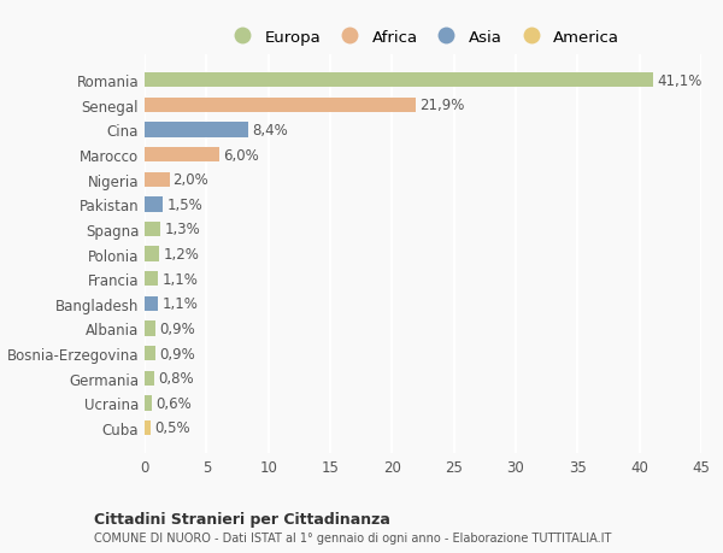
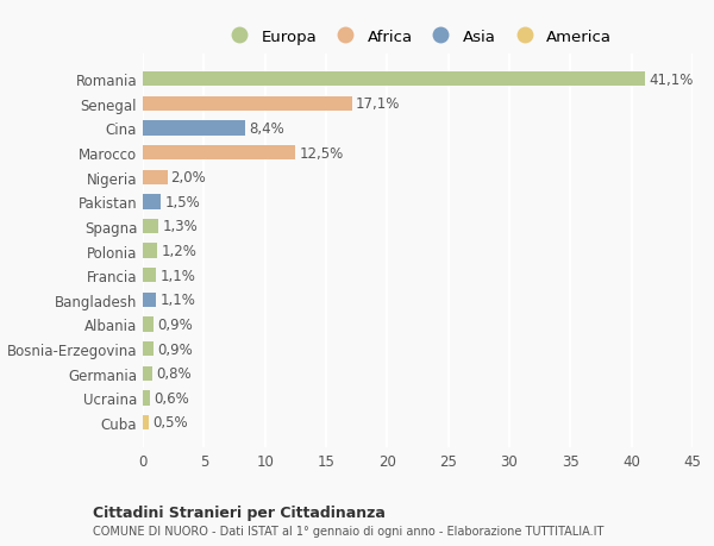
Senegal: 21,9% -> 17,1%
Marocco: 6,0% -> 12,5%
